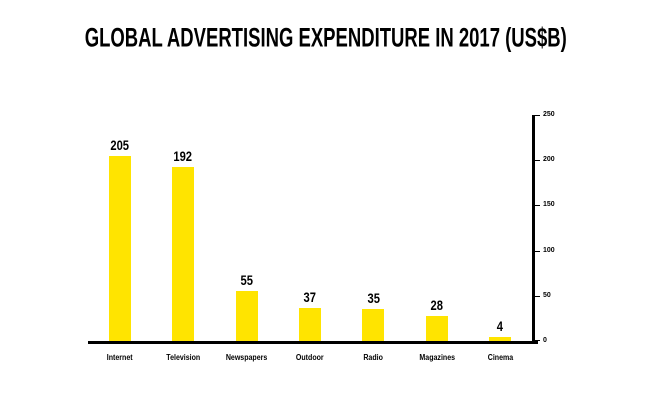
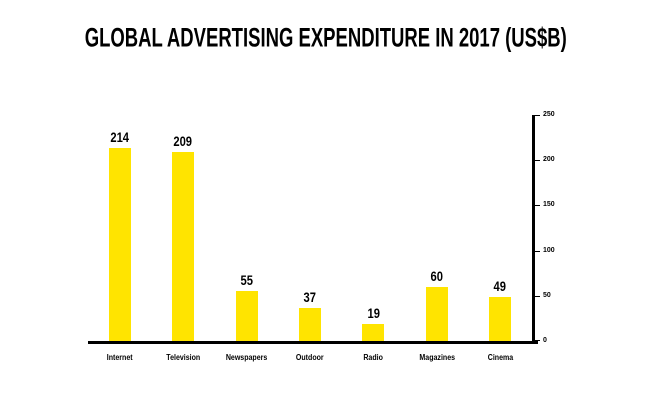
Internet: 205 -> 214
Television: 192 -> 209
Radio: 35 -> 19
Magazines: 28 -> 60
Cinema: 4 -> 49
